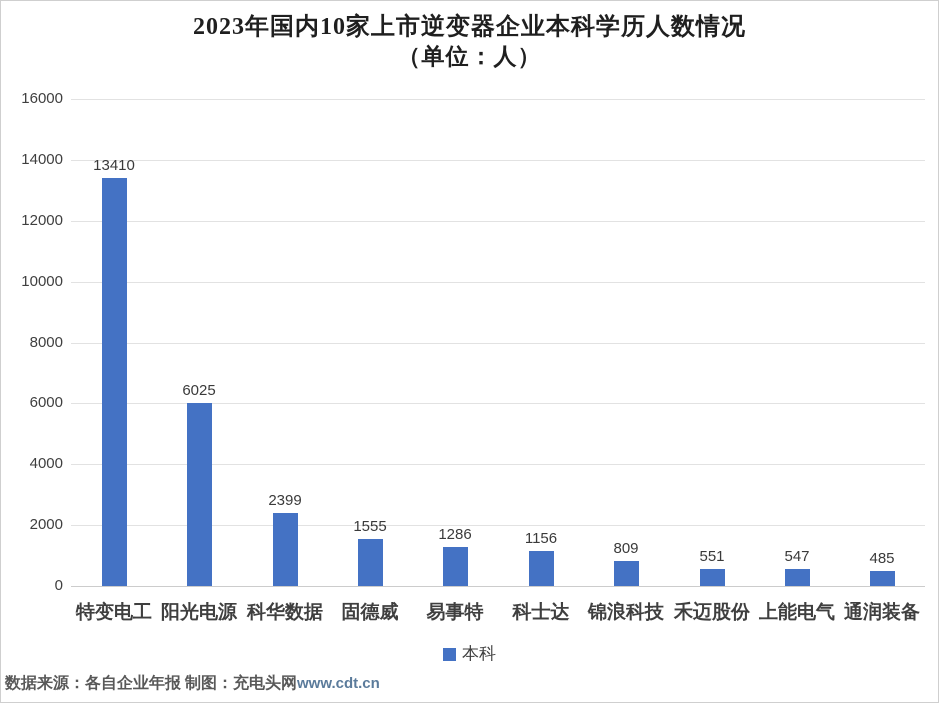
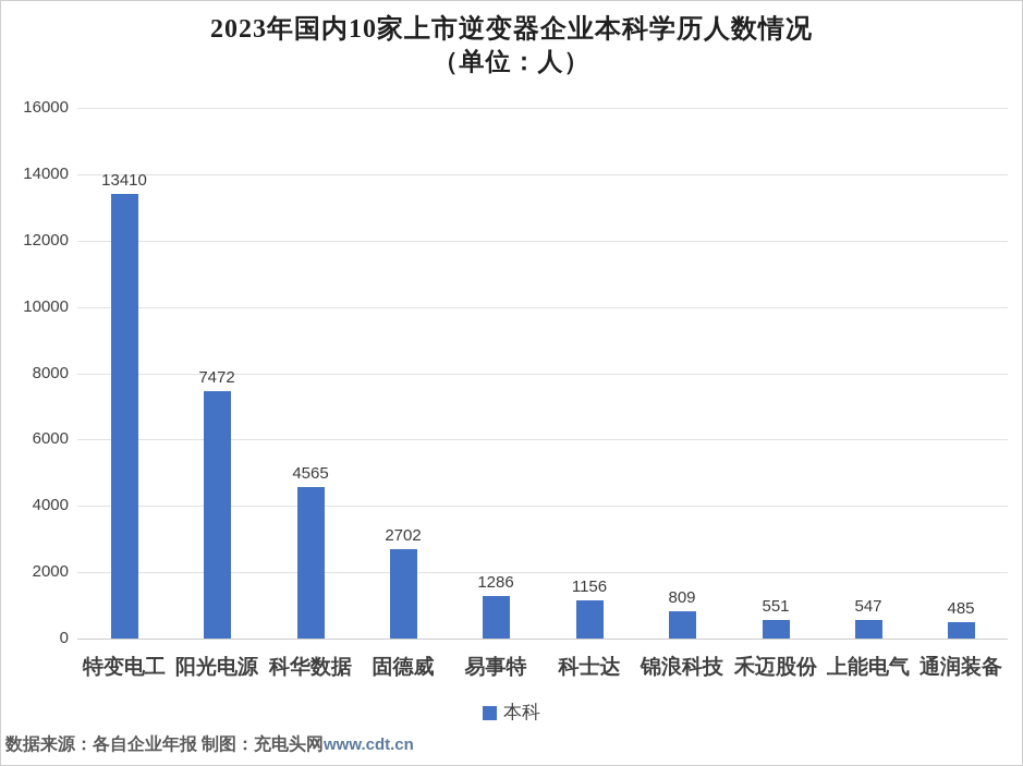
阳光电源: 6025 -> 7472
科华数据: 2399 -> 4565
固德威: 1555 -> 2702
